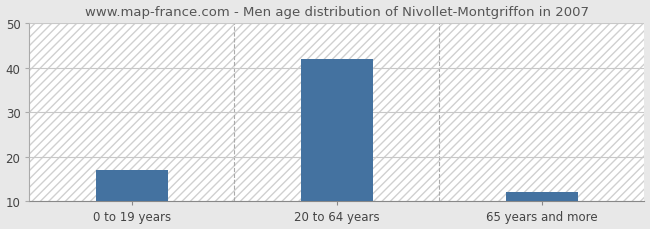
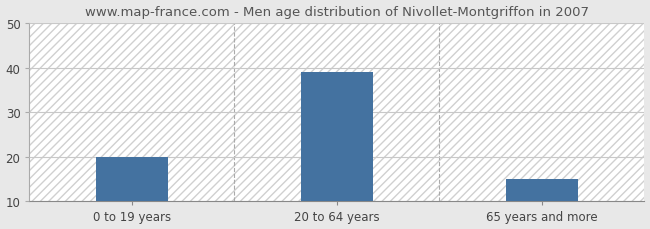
0 to 19 years: 17 -> 20
20 to 64 years: 42 -> 39
65 years and more: 12 -> 15
